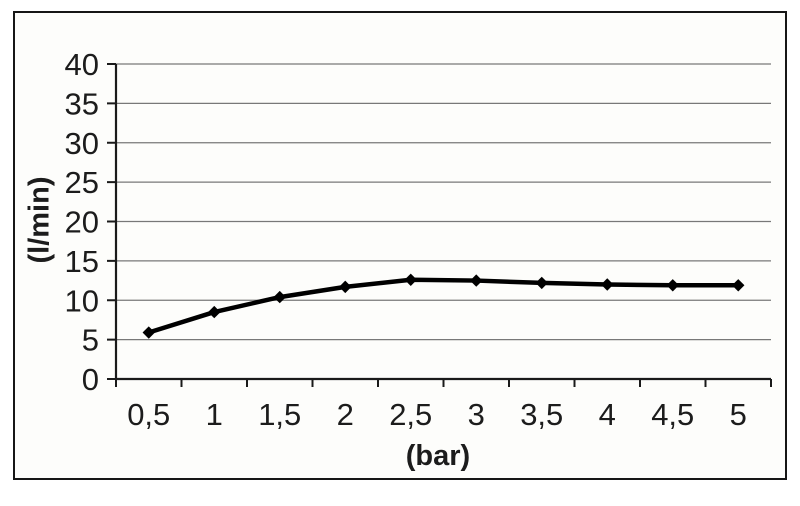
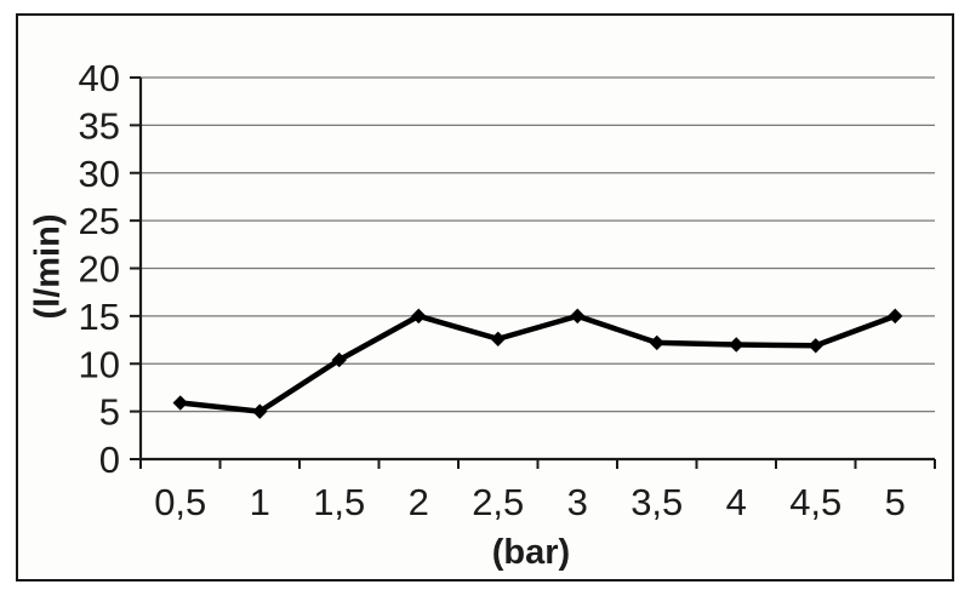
1: 8 -> 5
2: 12 -> 15
3: 12 -> 15
5: 12 -> 15
